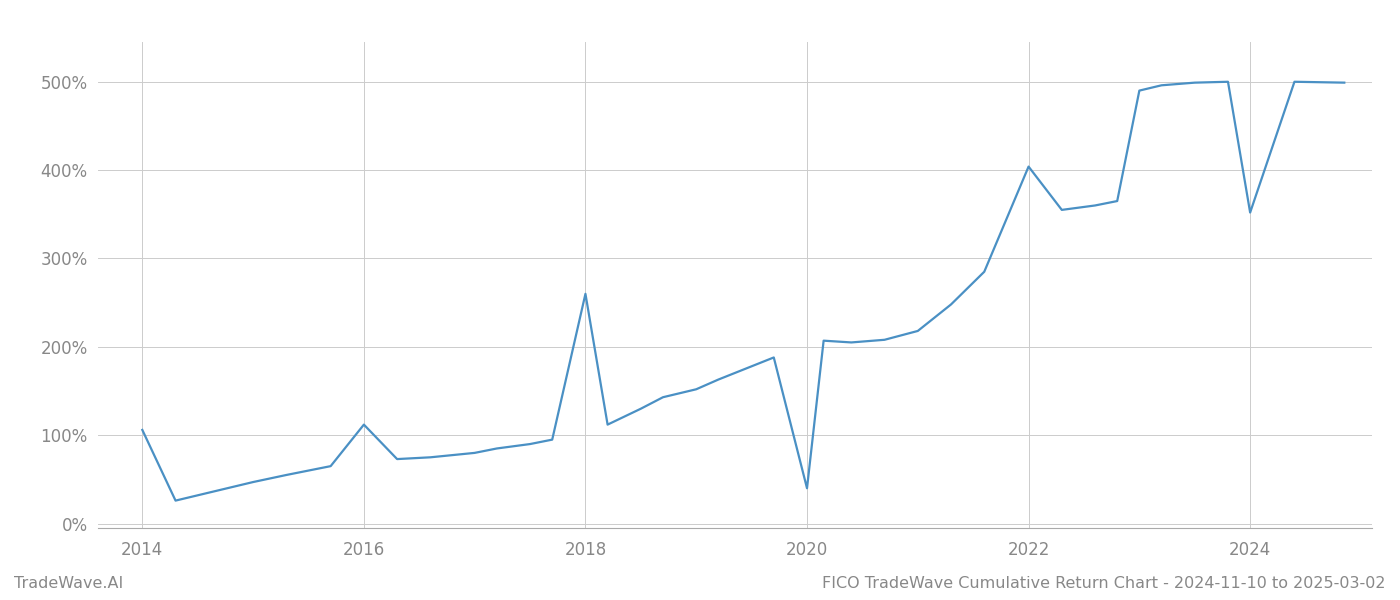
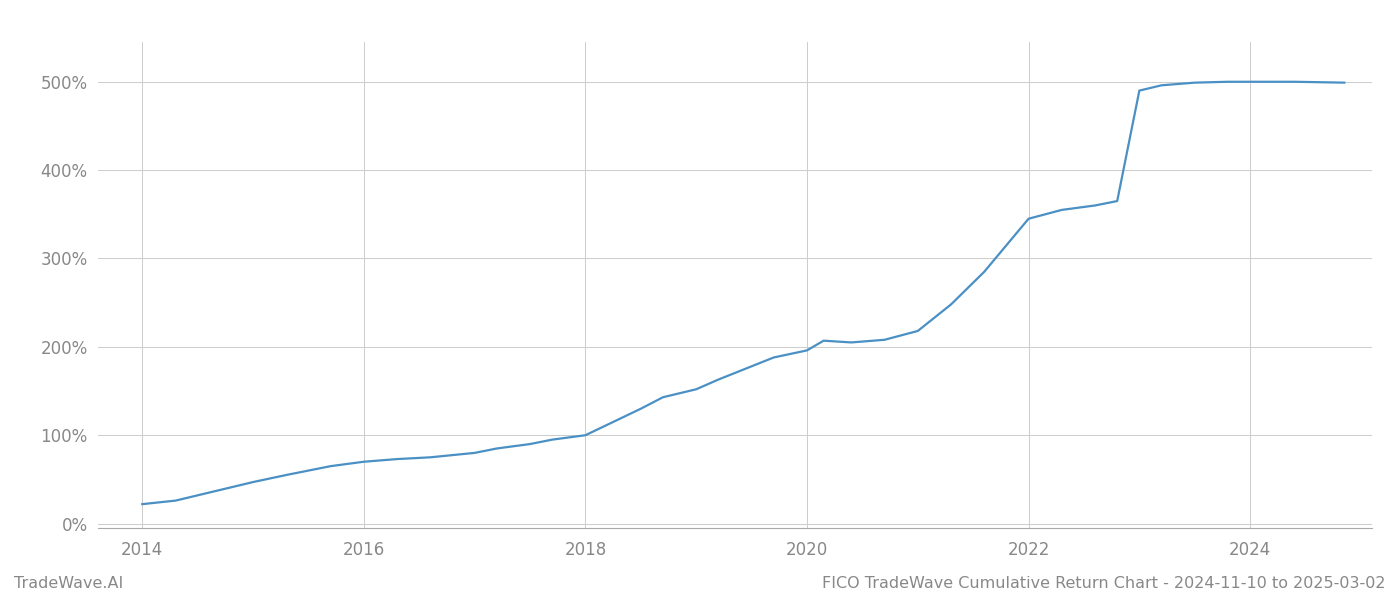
2014: 106% -> 22%
2016: 112% -> 70%
2018: 260% -> 100%
2020: 40% -> 196%
2022: 404% -> 345%
2024: 352% -> 500%
